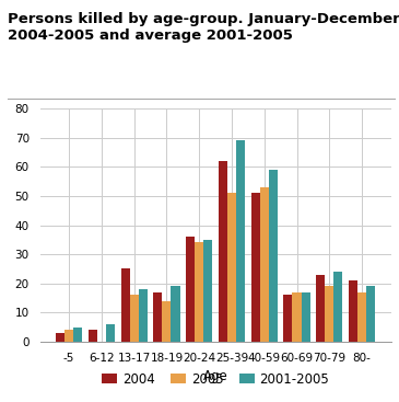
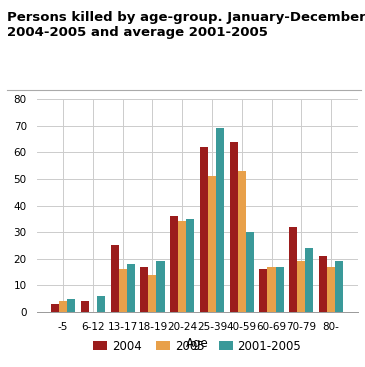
2004/40-59: 51 -> 64
2001-2005/40-59: 59 -> 30
2004/70-79: 23 -> 32
